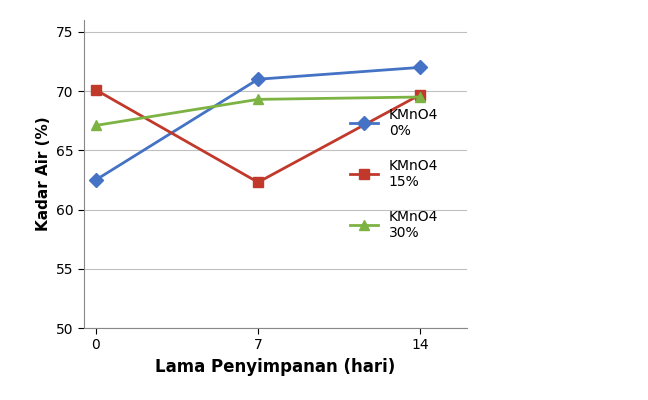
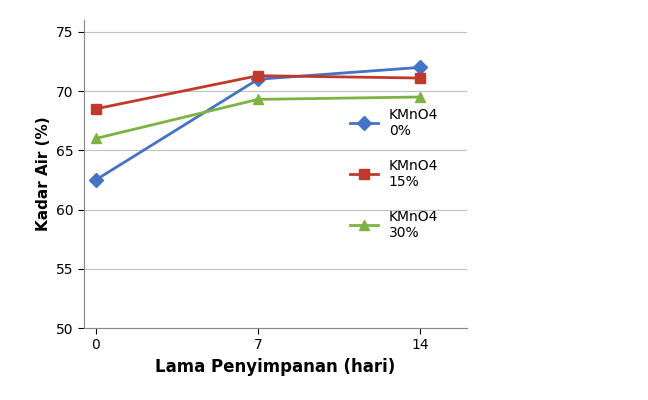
KMnO4 15%/0: 70.1 -> 68.5
KMnO4 30%/0: 67.1 -> 66.0
KMnO4 15%/7: 62.3 -> 71.3
KMnO4 15%/14: 69.7 -> 71.1
